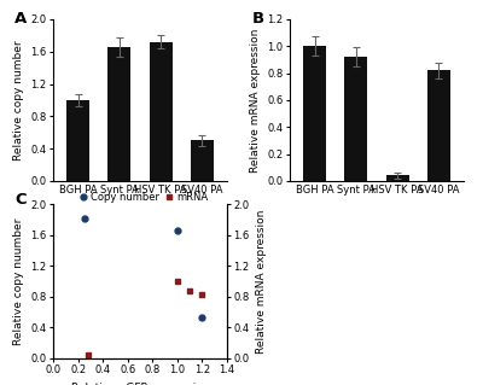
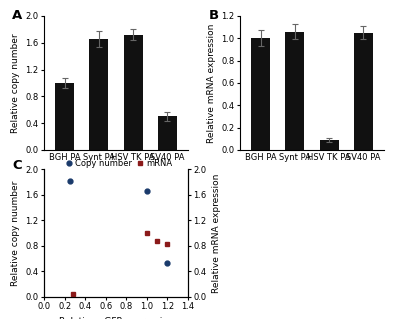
Synt PA: 0.92 -> 1.06
HSV TK PA: 0.04 -> 0.09
SV40 PA: 0.82 -> 1.05
